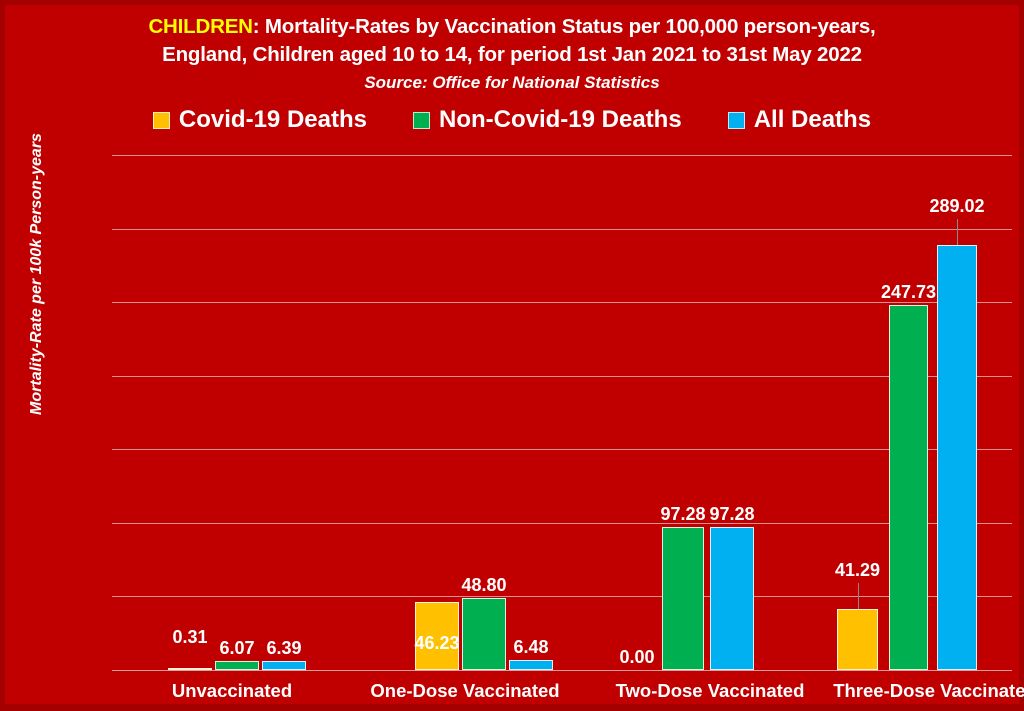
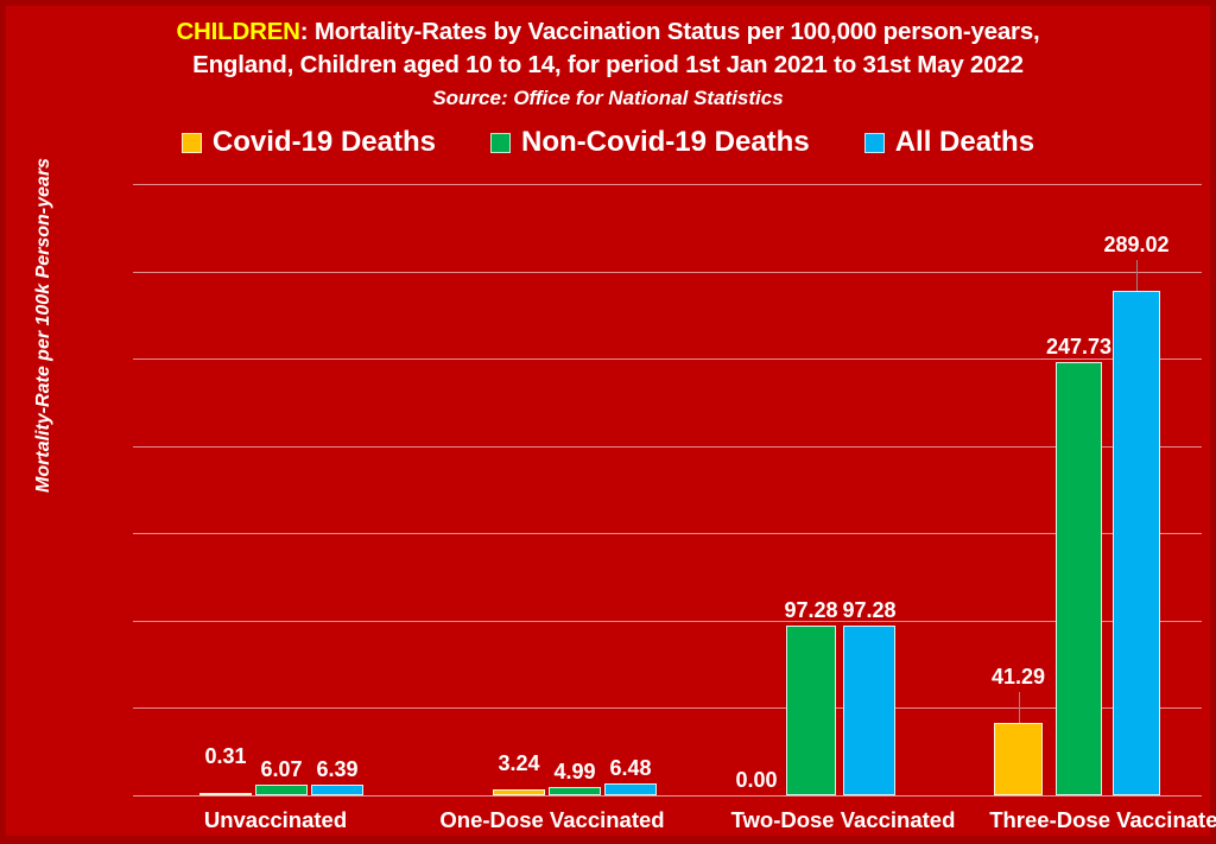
Covid-19 Deaths/One-Dose Vaccinated: 46.23 -> 3.24
Non-Covid-19 Deaths/One-Dose Vaccinated: 48.80 -> 4.99
